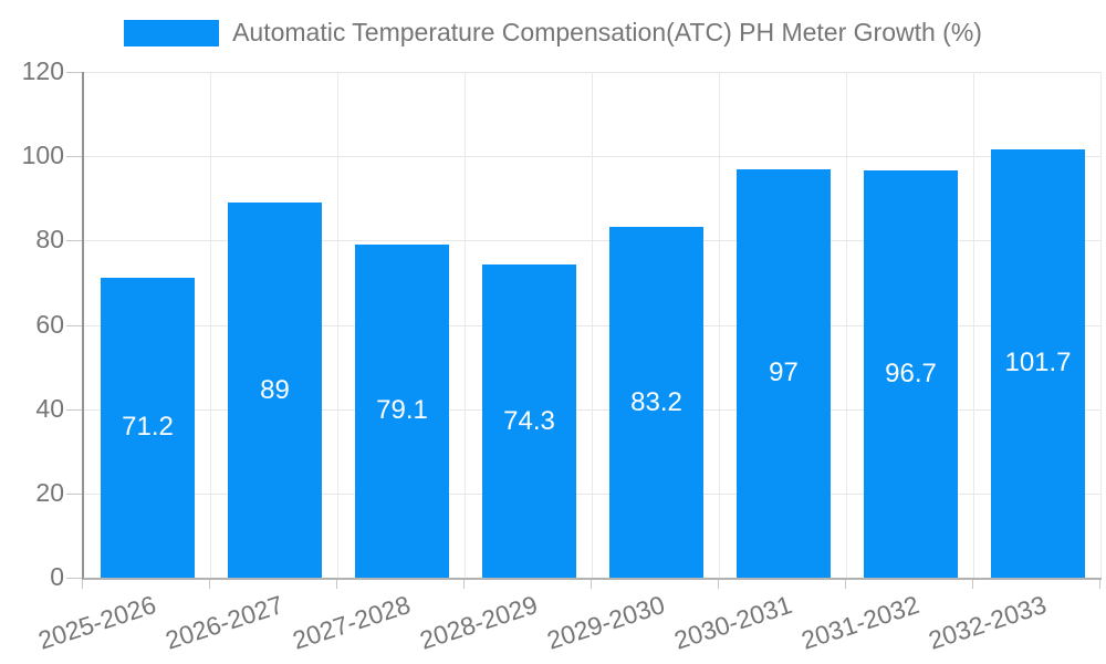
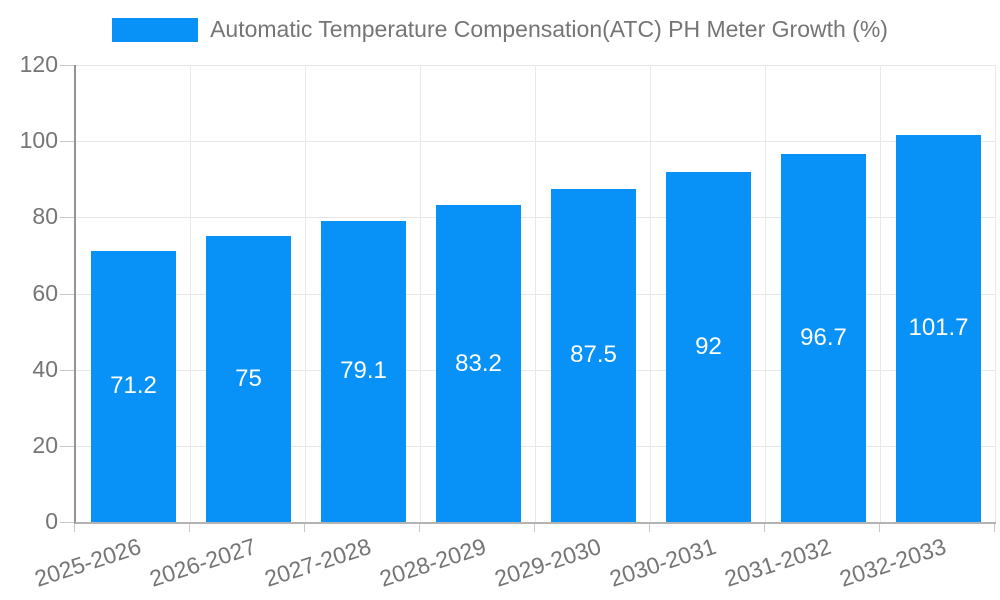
2026-2027: 89 -> 75
2028-2029: 74.3 -> 83.2
2029-2030: 83.2 -> 87.5
2030-2031: 97 -> 92
